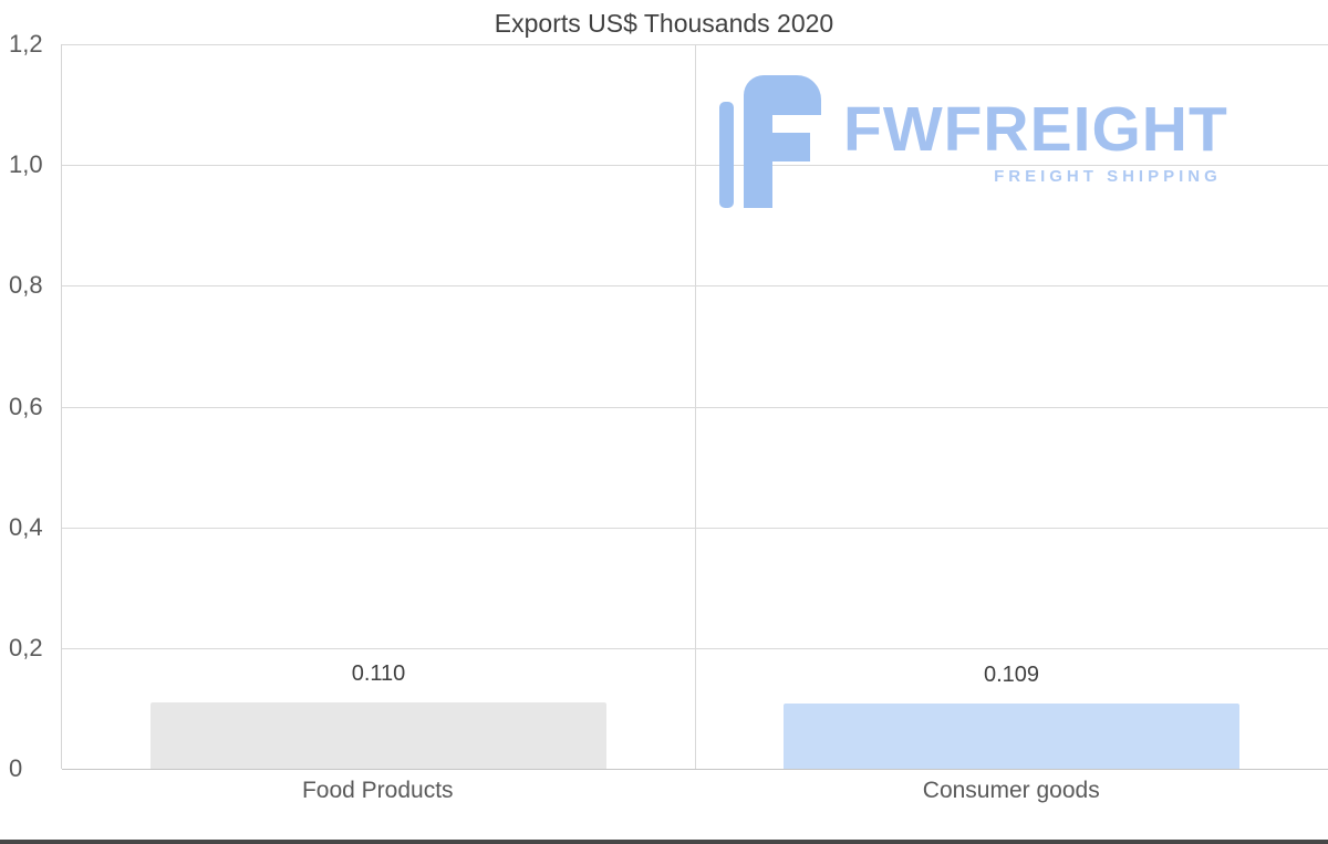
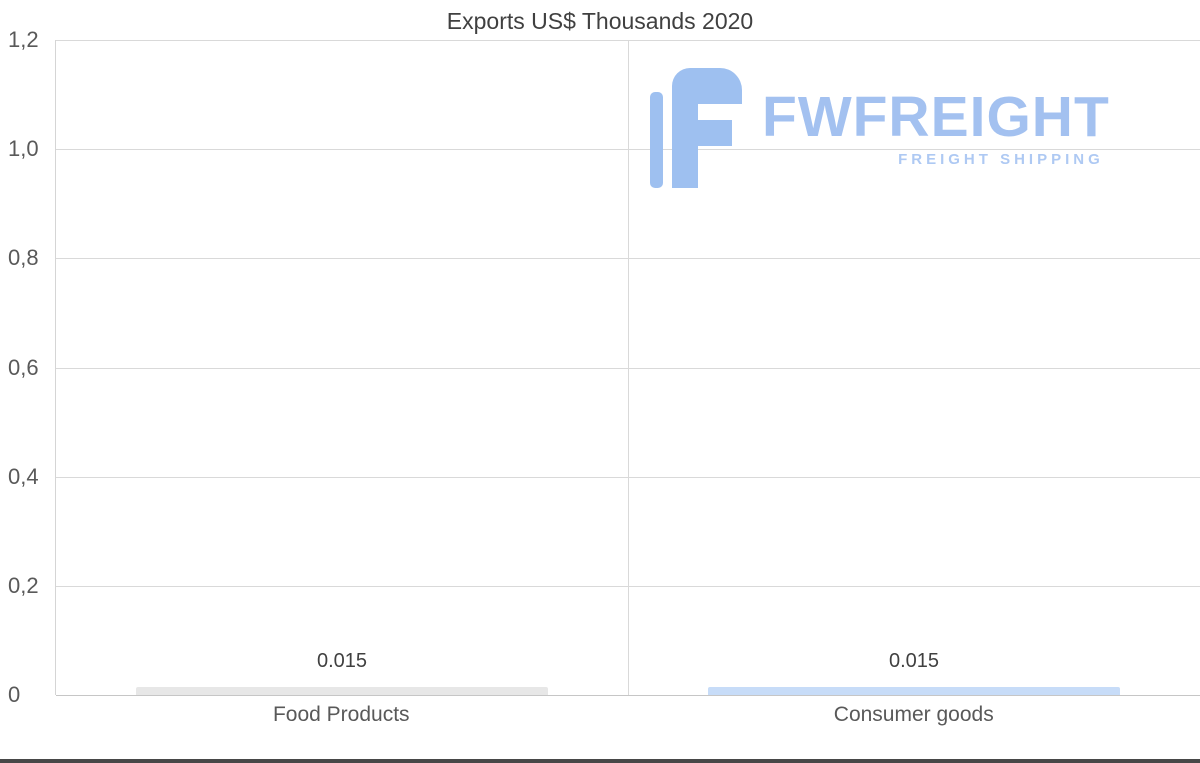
Food Products: 0.110 -> 0.015
Consumer goods: 0.109 -> 0.015
